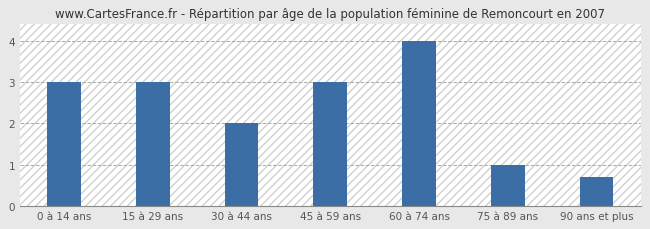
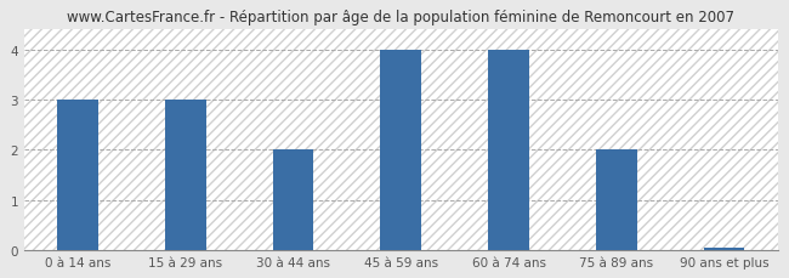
45 à 59 ans: 3.00 -> 4.00
75 à 89 ans: 1.00 -> 2.00
90 ans et plus: 0.70 -> 0.05
